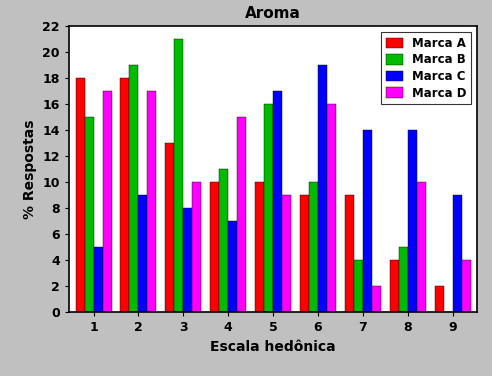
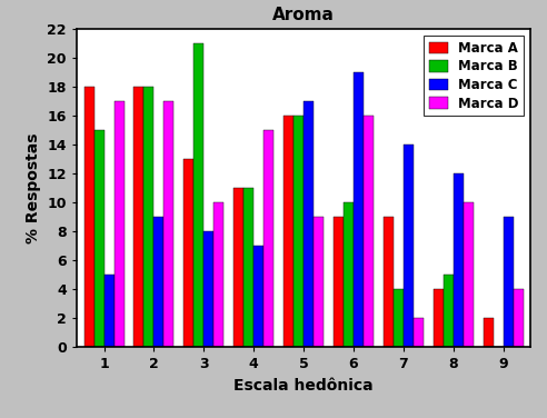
Marca B/2: 19 -> 18
Marca A/4: 10 -> 11
Marca A/5: 10 -> 16
Marca C/8: 14 -> 12
